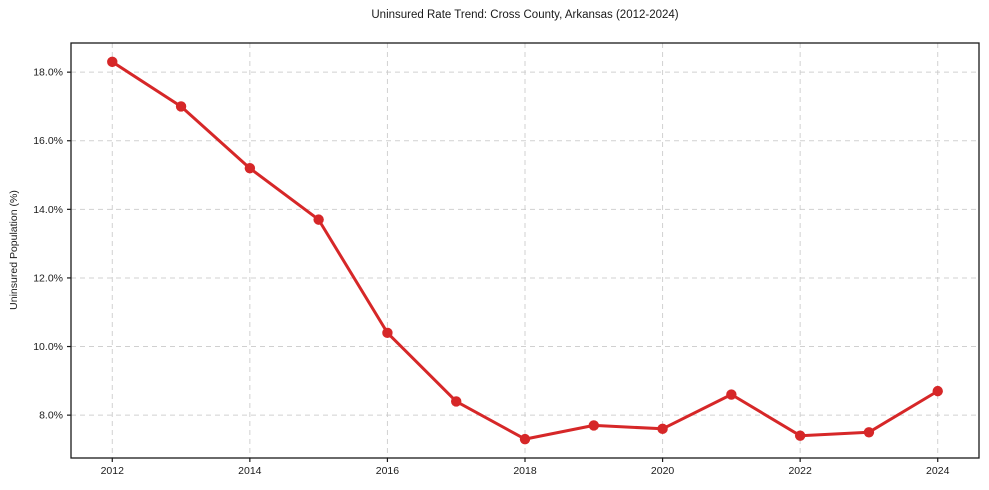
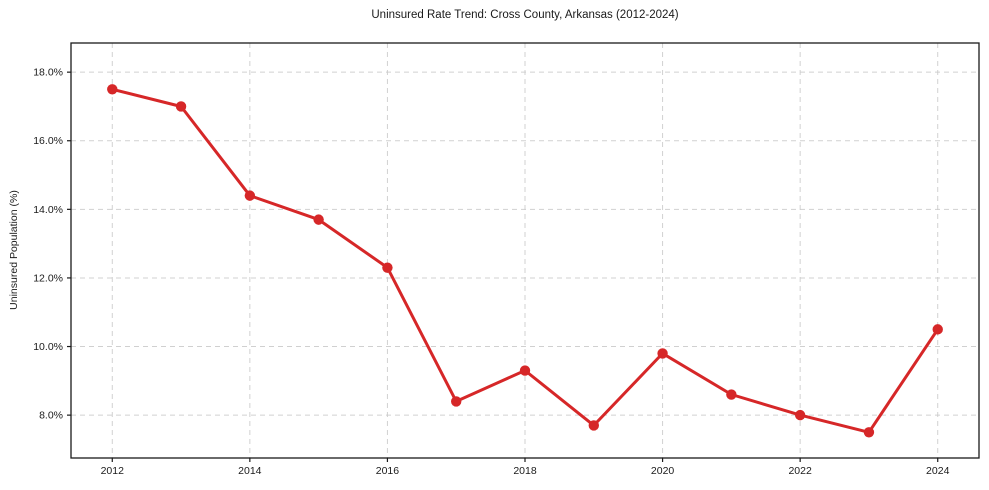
2012: 18.3% -> 17.5%
2014: 15.2% -> 14.4%
2016: 10.4% -> 12.3%
2018: 7.3% -> 9.3%
2020: 7.6% -> 9.8%
2022: 7.4% -> 8.0%
2024: 8.7% -> 10.5%
